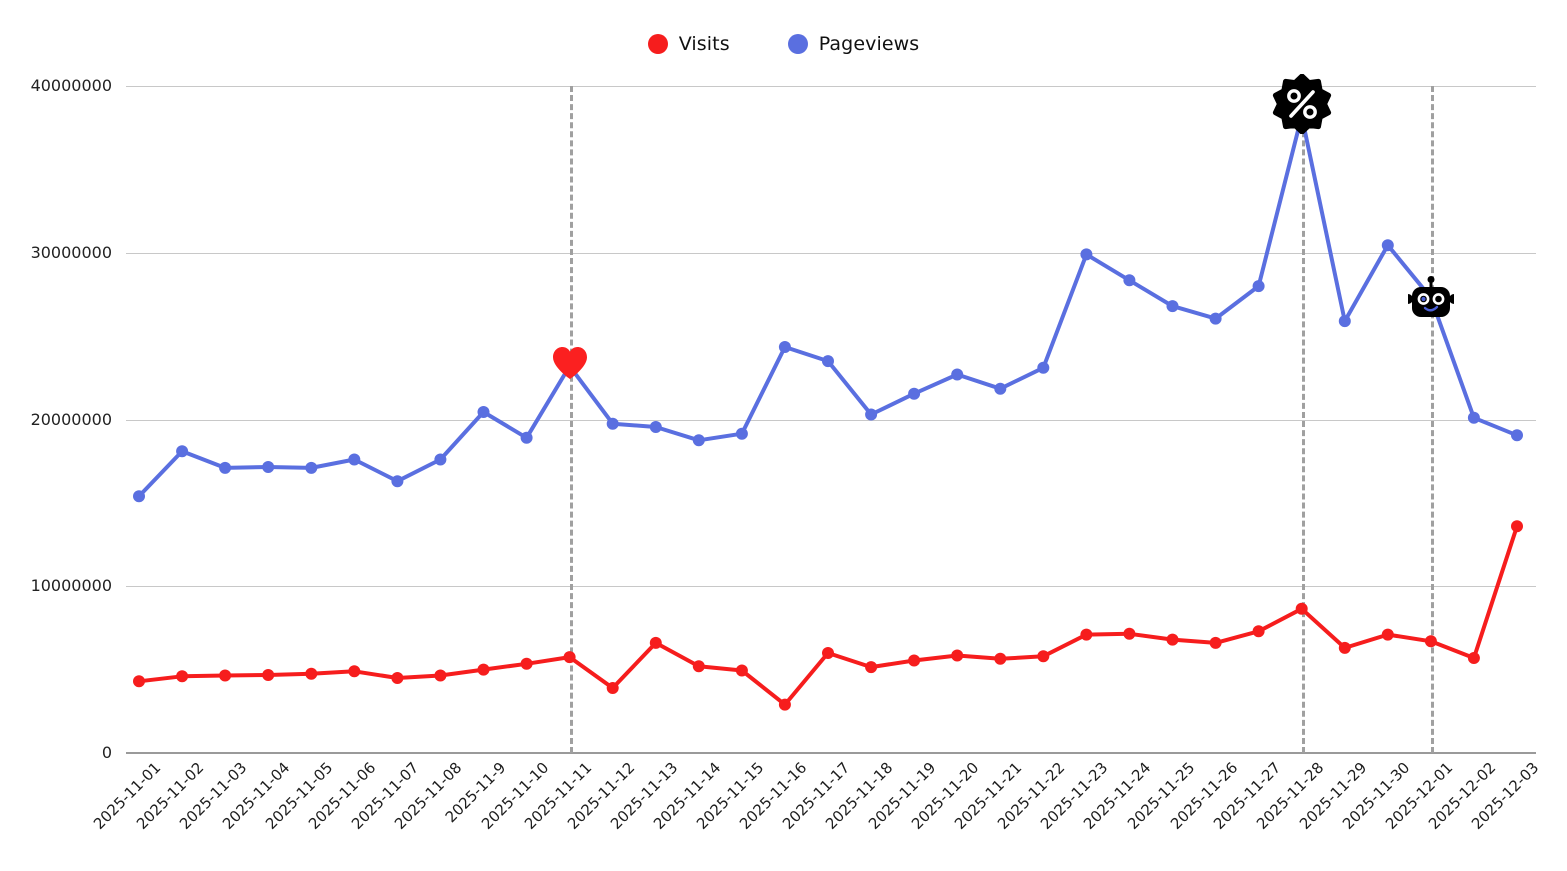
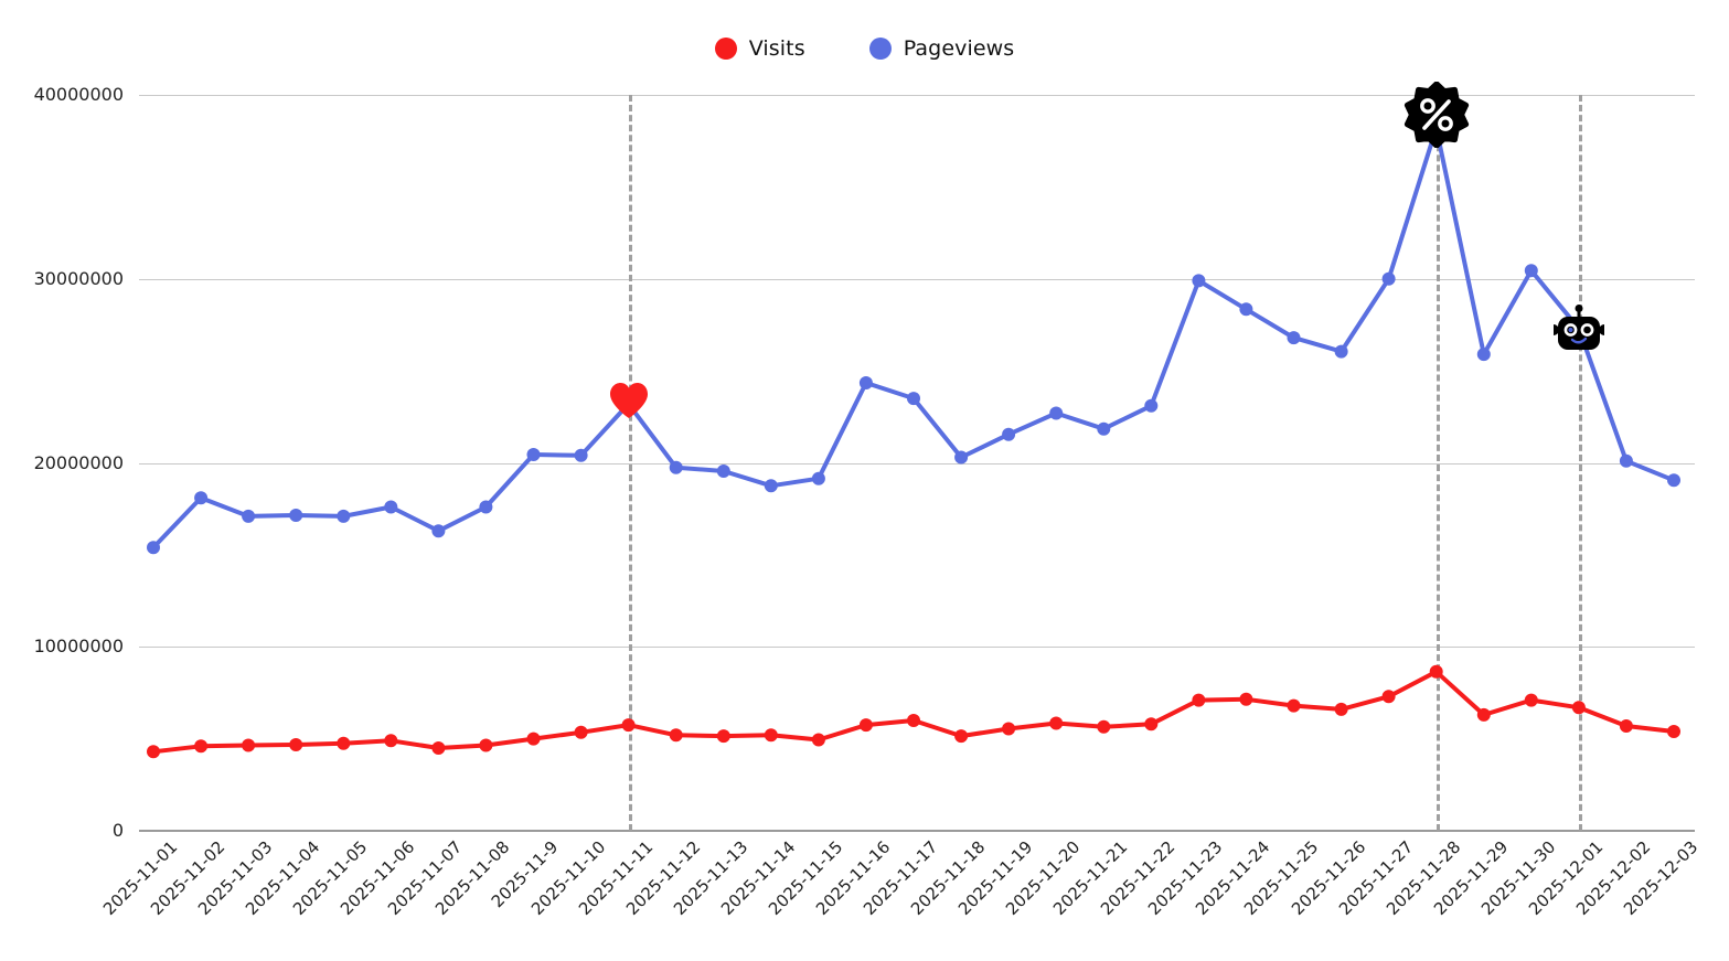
Pageviews/2025-11-10: 18900000 -> 20400000
Visits/2025-11-12: 3900000 -> 5200000
Visits/2025-11-13: 6600000 -> 5200000
Visits/2025-11-16: 2900000 -> 5800000
Pageviews/2025-11-27: 28000000 -> 30000000
Visits/2025-12-03: 13600000 -> 5400000
